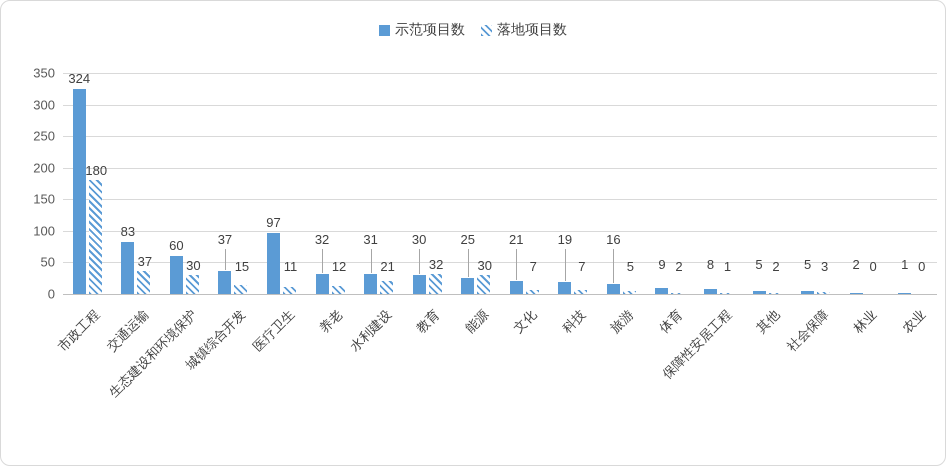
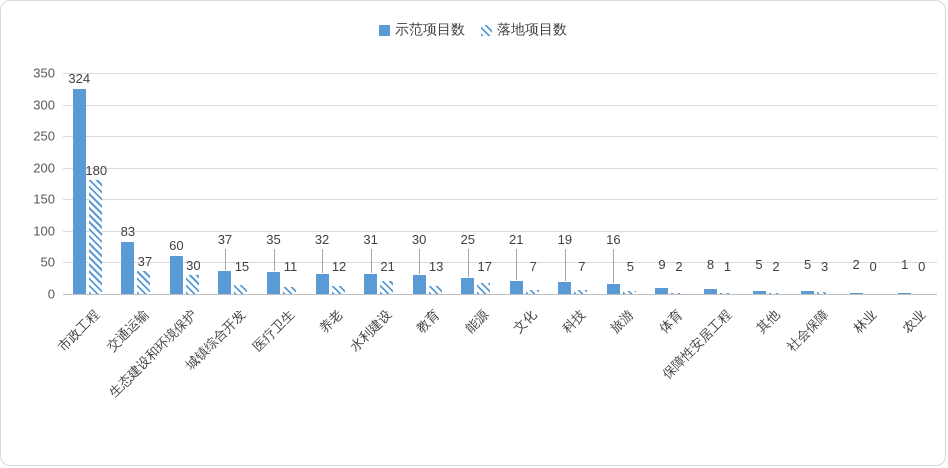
示范项目数/医疗卫生: 97 -> 35
落地项目数/教育: 32 -> 13
落地项目数/能源: 30 -> 17
